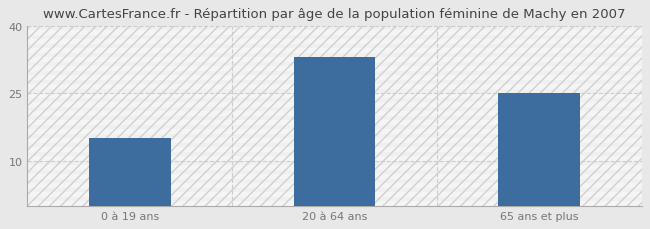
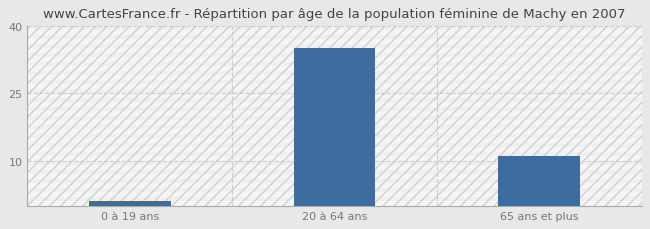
0 à 19 ans: 15 -> 1
20 à 64 ans: 33 -> 35
65 ans et plus: 25 -> 11
